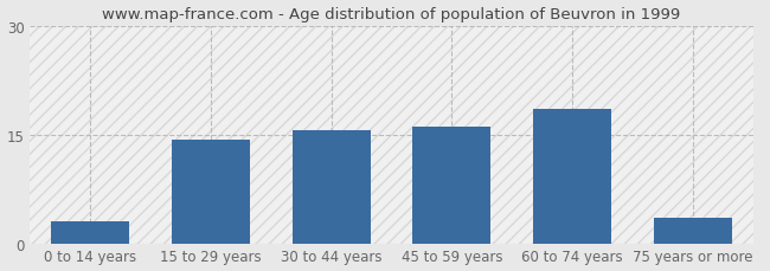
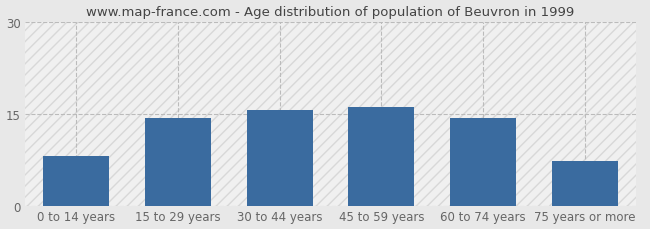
0 to 14 years: 3.0 -> 8.0
60 to 74 years: 18.5 -> 14.2
75 years or more: 3.5 -> 7.2
